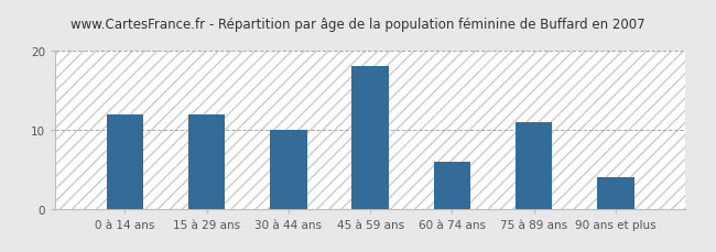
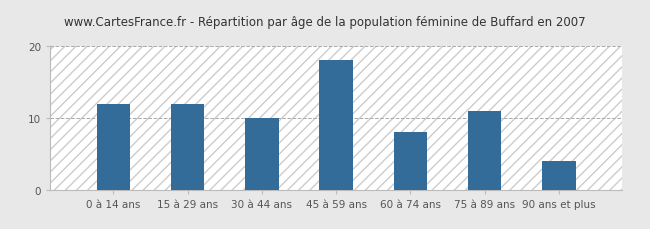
60 à 74 ans: 6 -> 8
